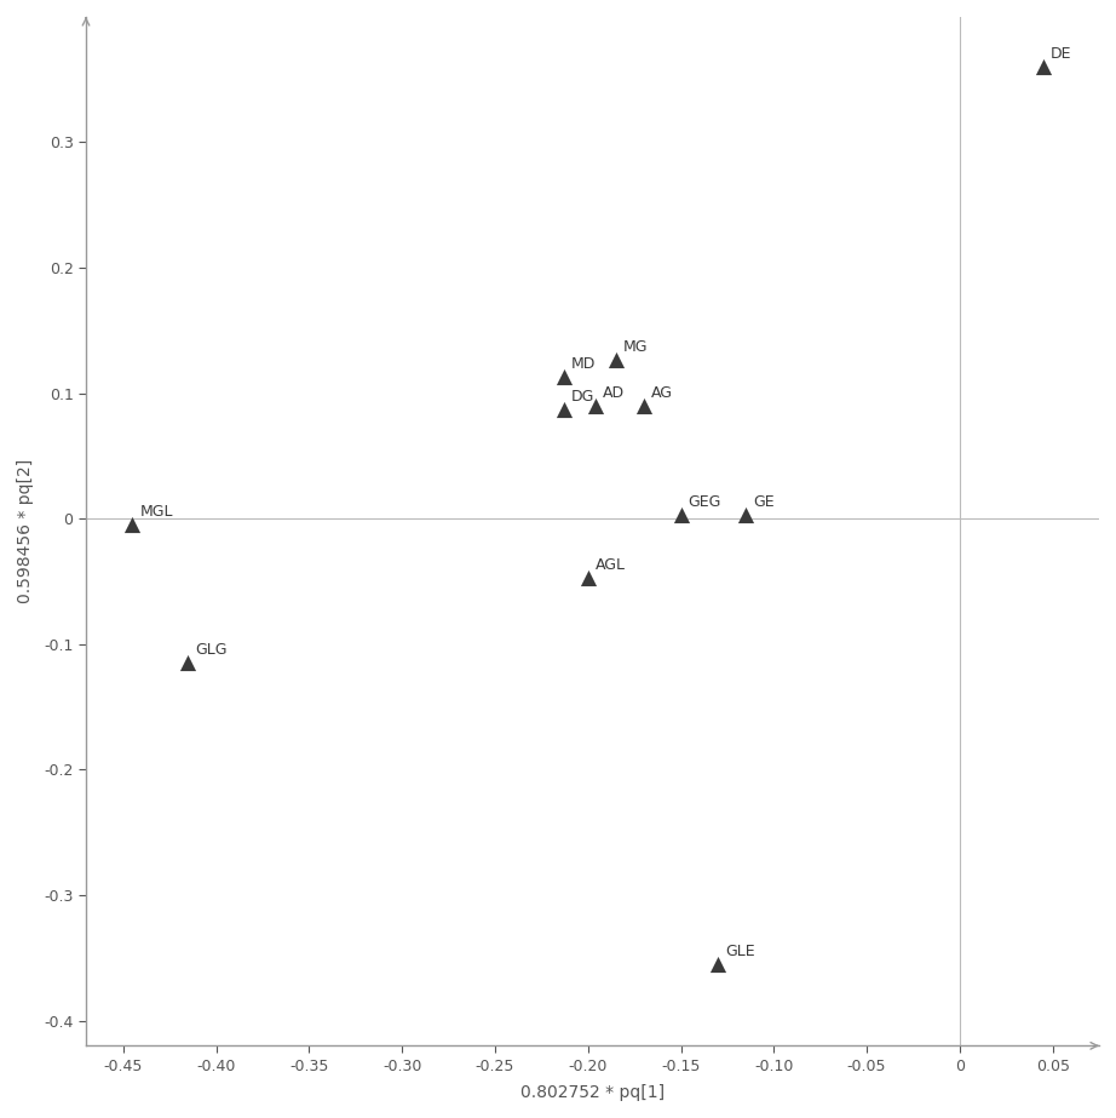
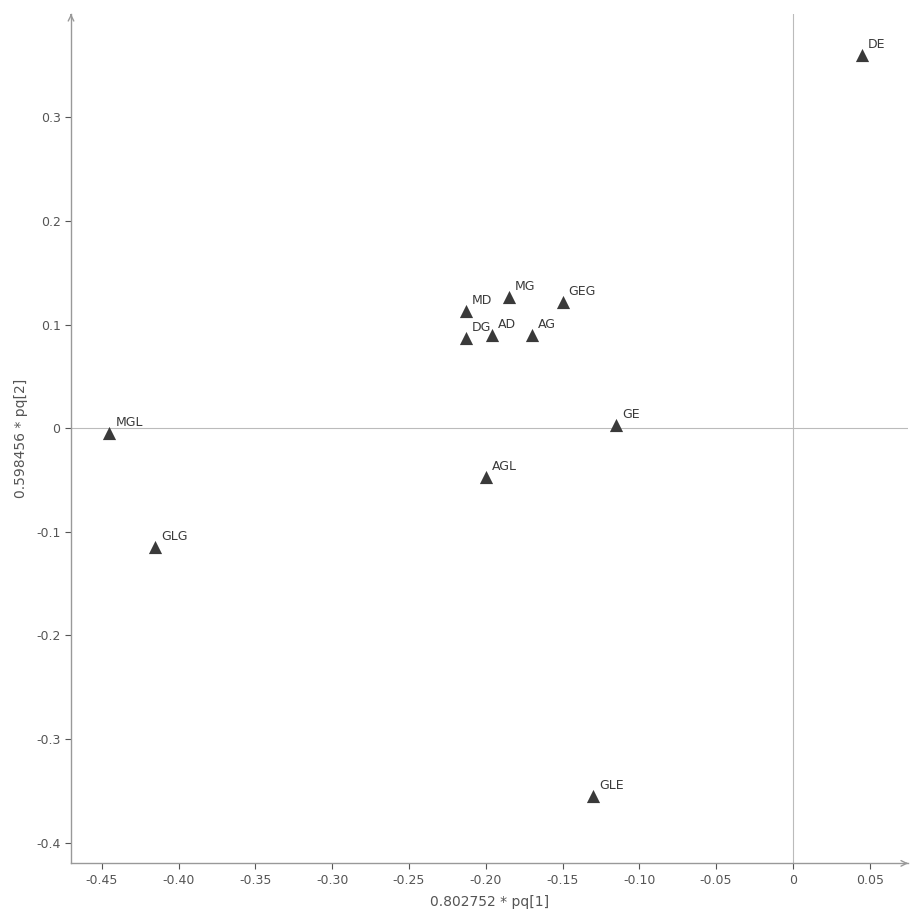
-0.15: 0.003 -> 0.122
